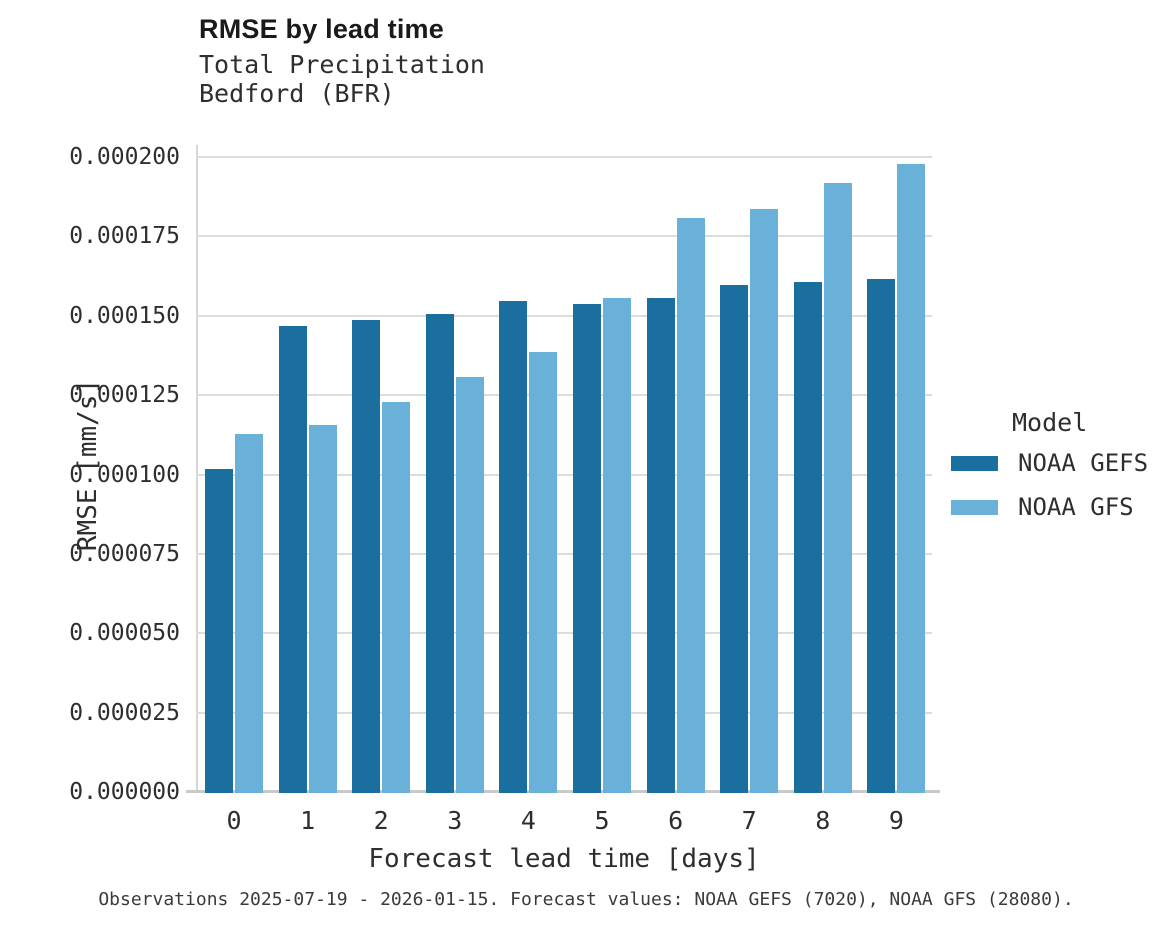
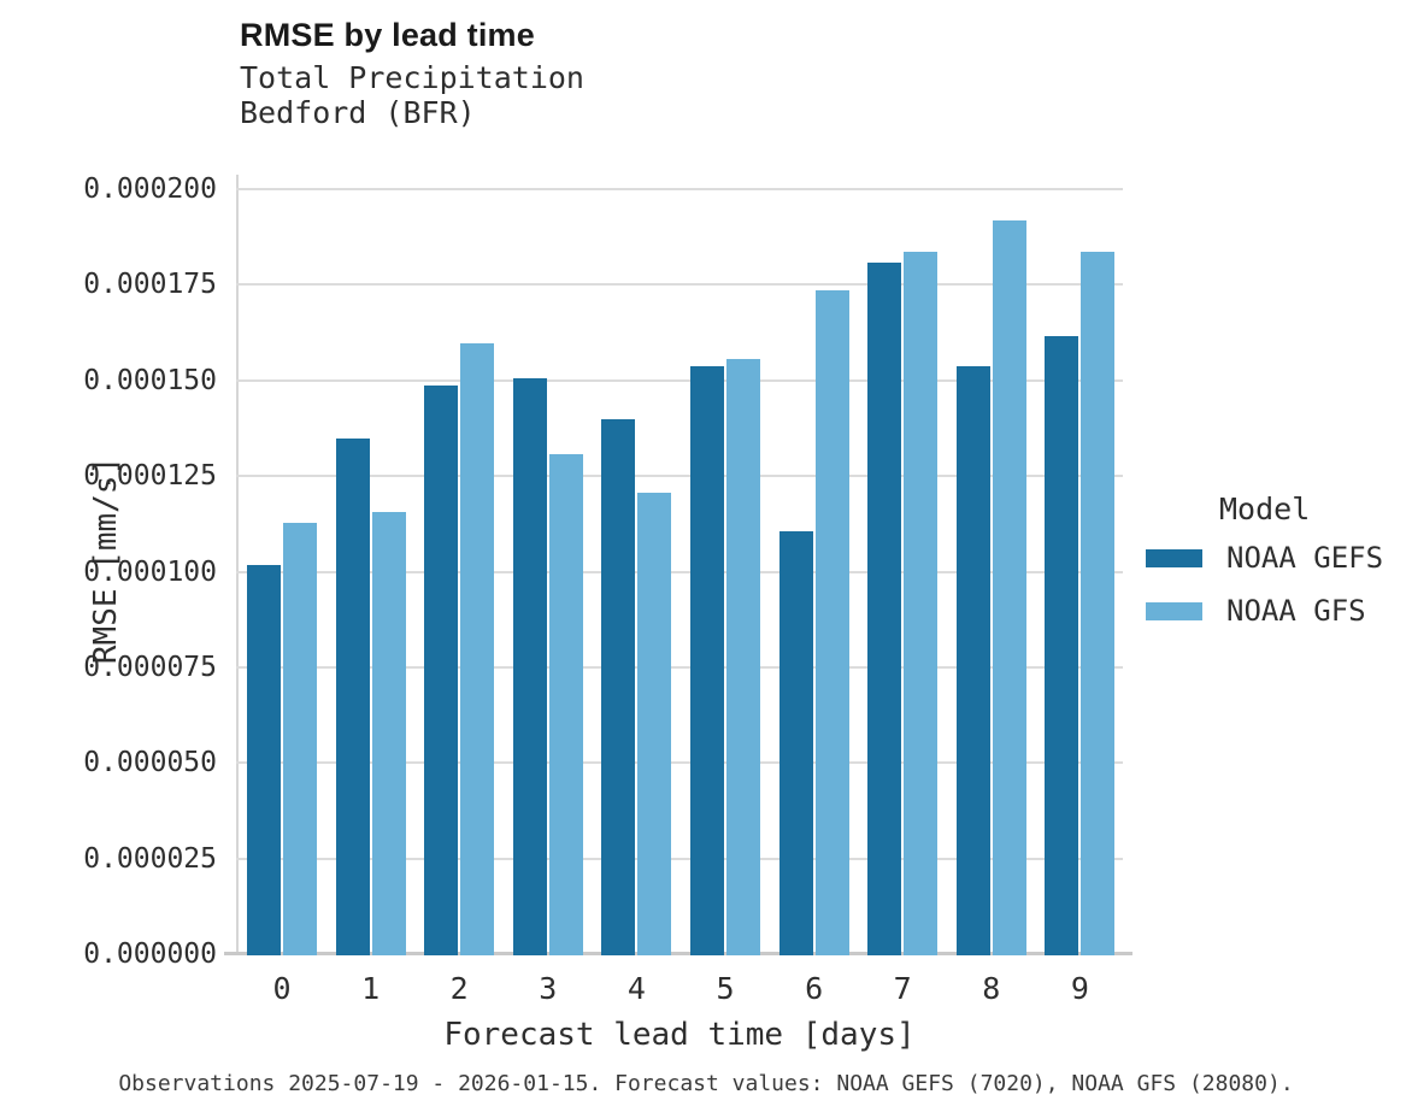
NOAA GEFS/1: 0.000147 -> 0.000135
NOAA GFS/2: 0.000123 -> 0.000160
NOAA GEFS/4: 0.000155 -> 0.000140
NOAA GFS/4: 0.000139 -> 0.000121
NOAA GEFS/6: 0.000156 -> 0.000111
NOAA GFS/6: 0.000181 -> 0.000174
NOAA GEFS/7: 0.000160 -> 0.000181
NOAA GEFS/8: 0.000161 -> 0.000154
NOAA GFS/9: 0.000198 -> 0.000184
